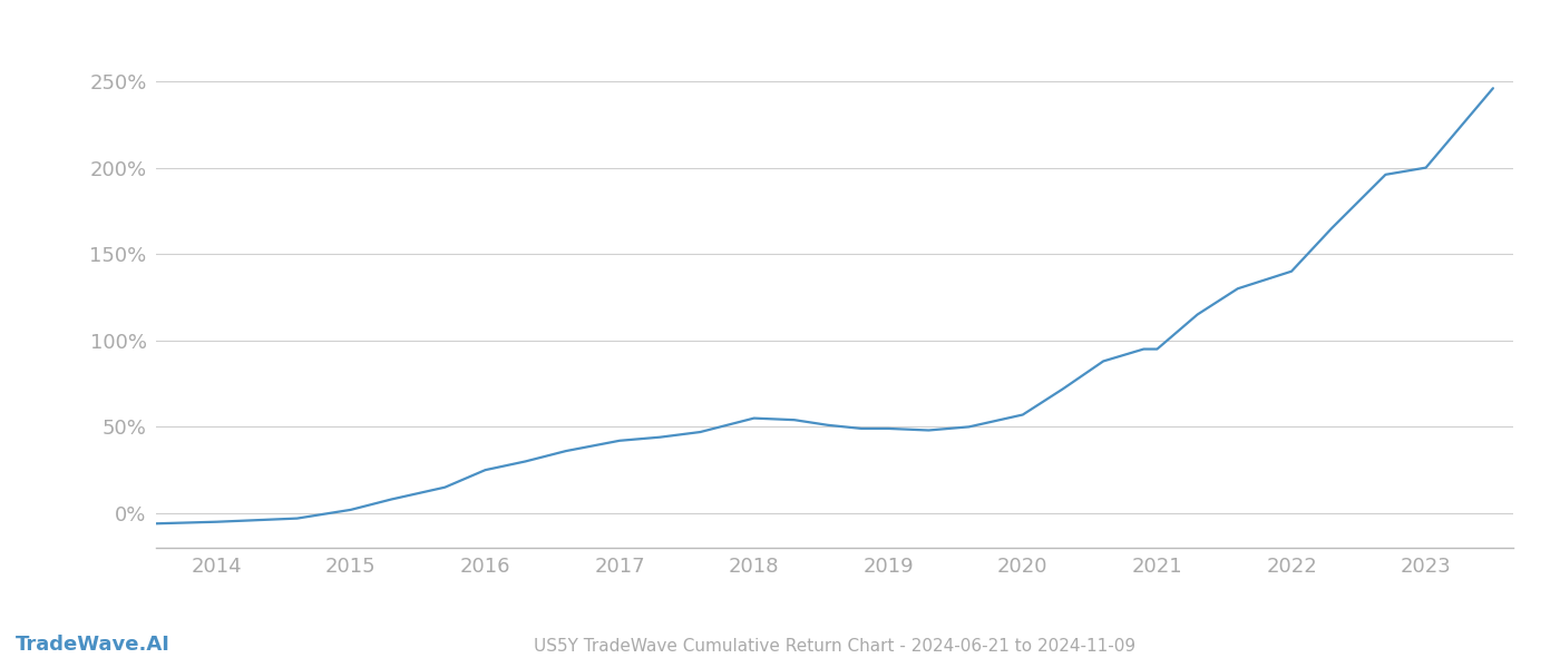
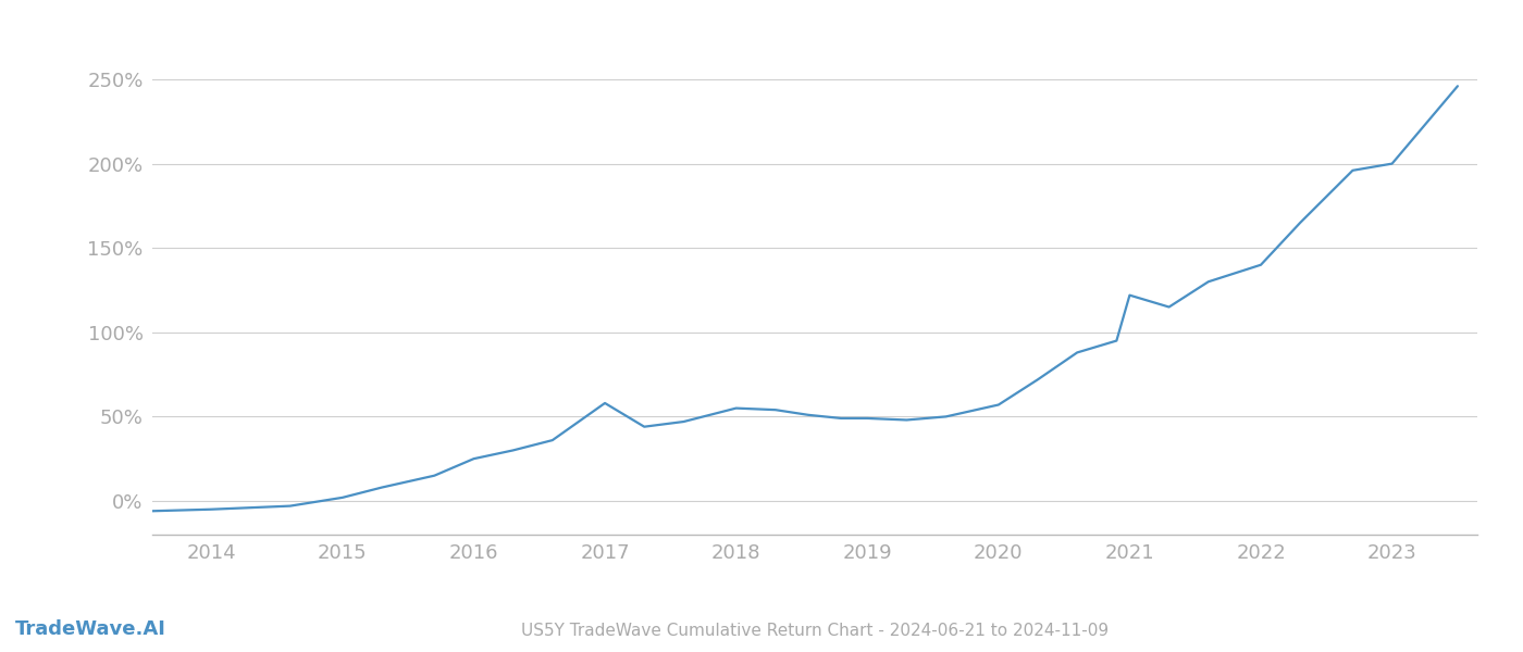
2017: 42% -> 58%
2021: 95% -> 122%
